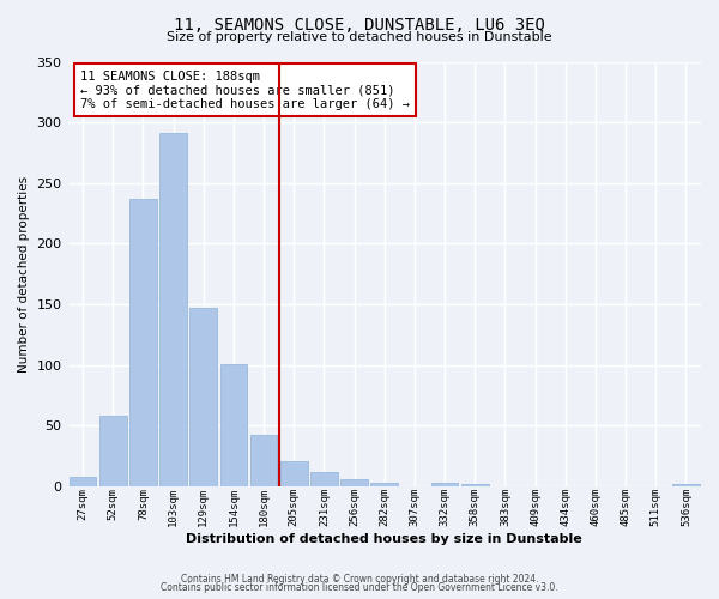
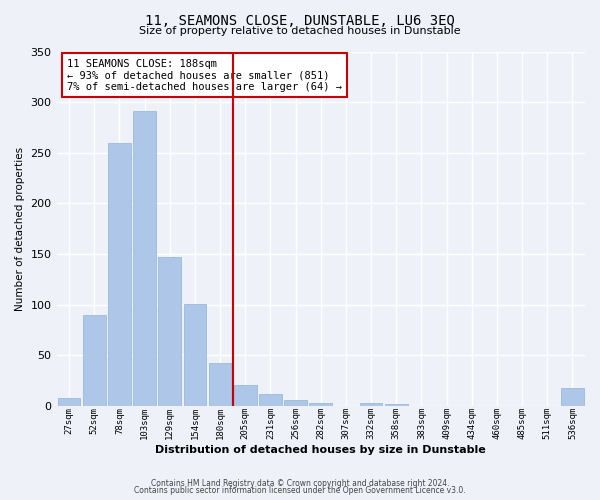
52sqm: 58 -> 90
78sqm: 237 -> 260
536sqm: 2 -> 18
